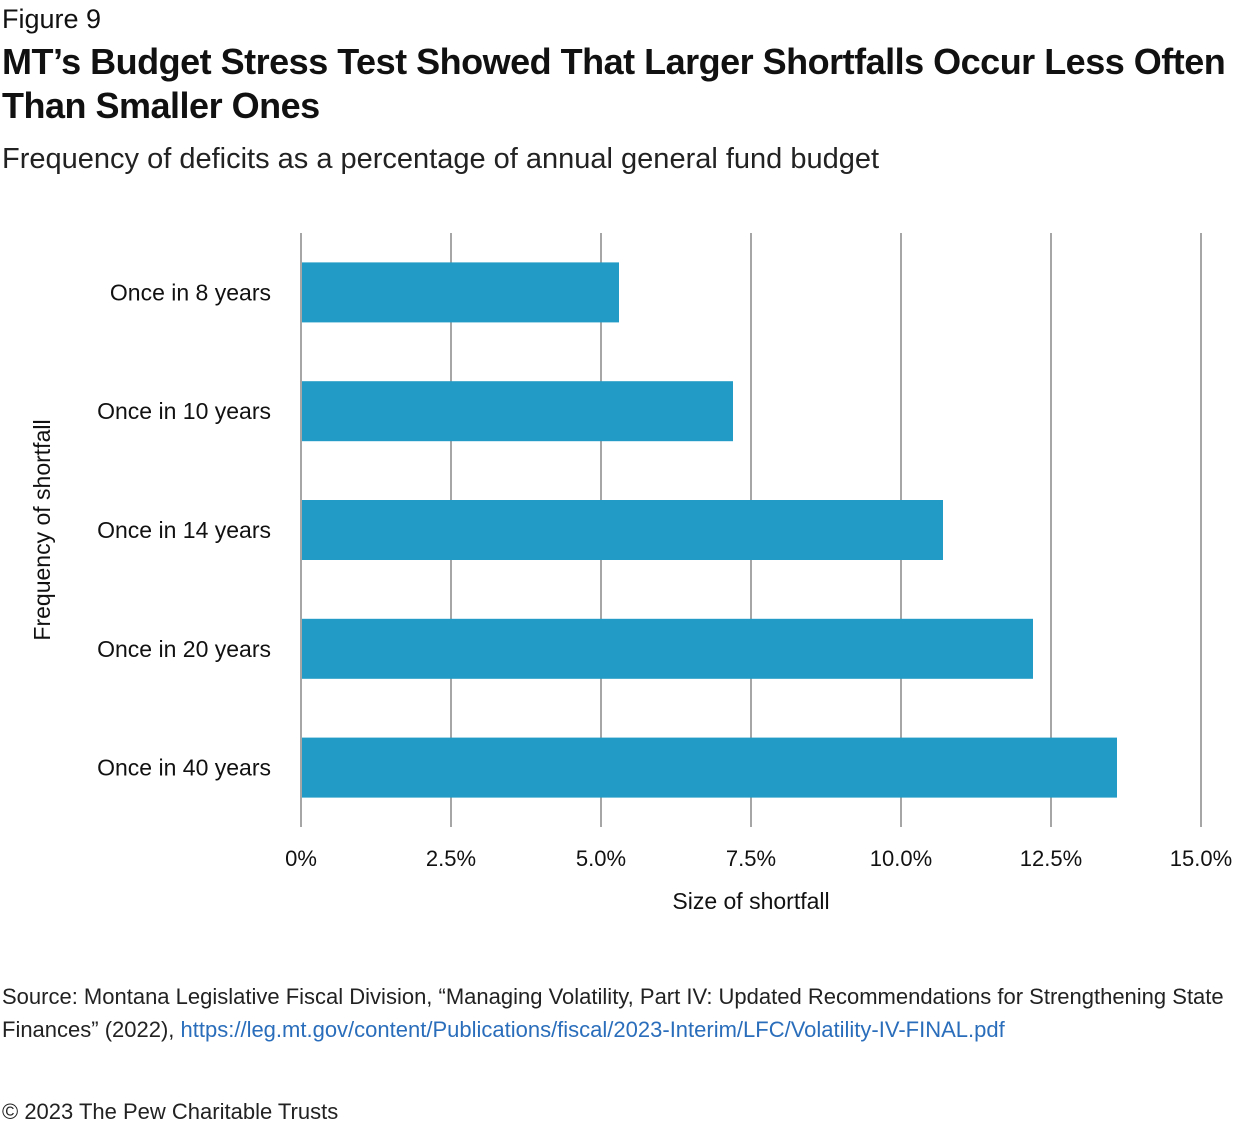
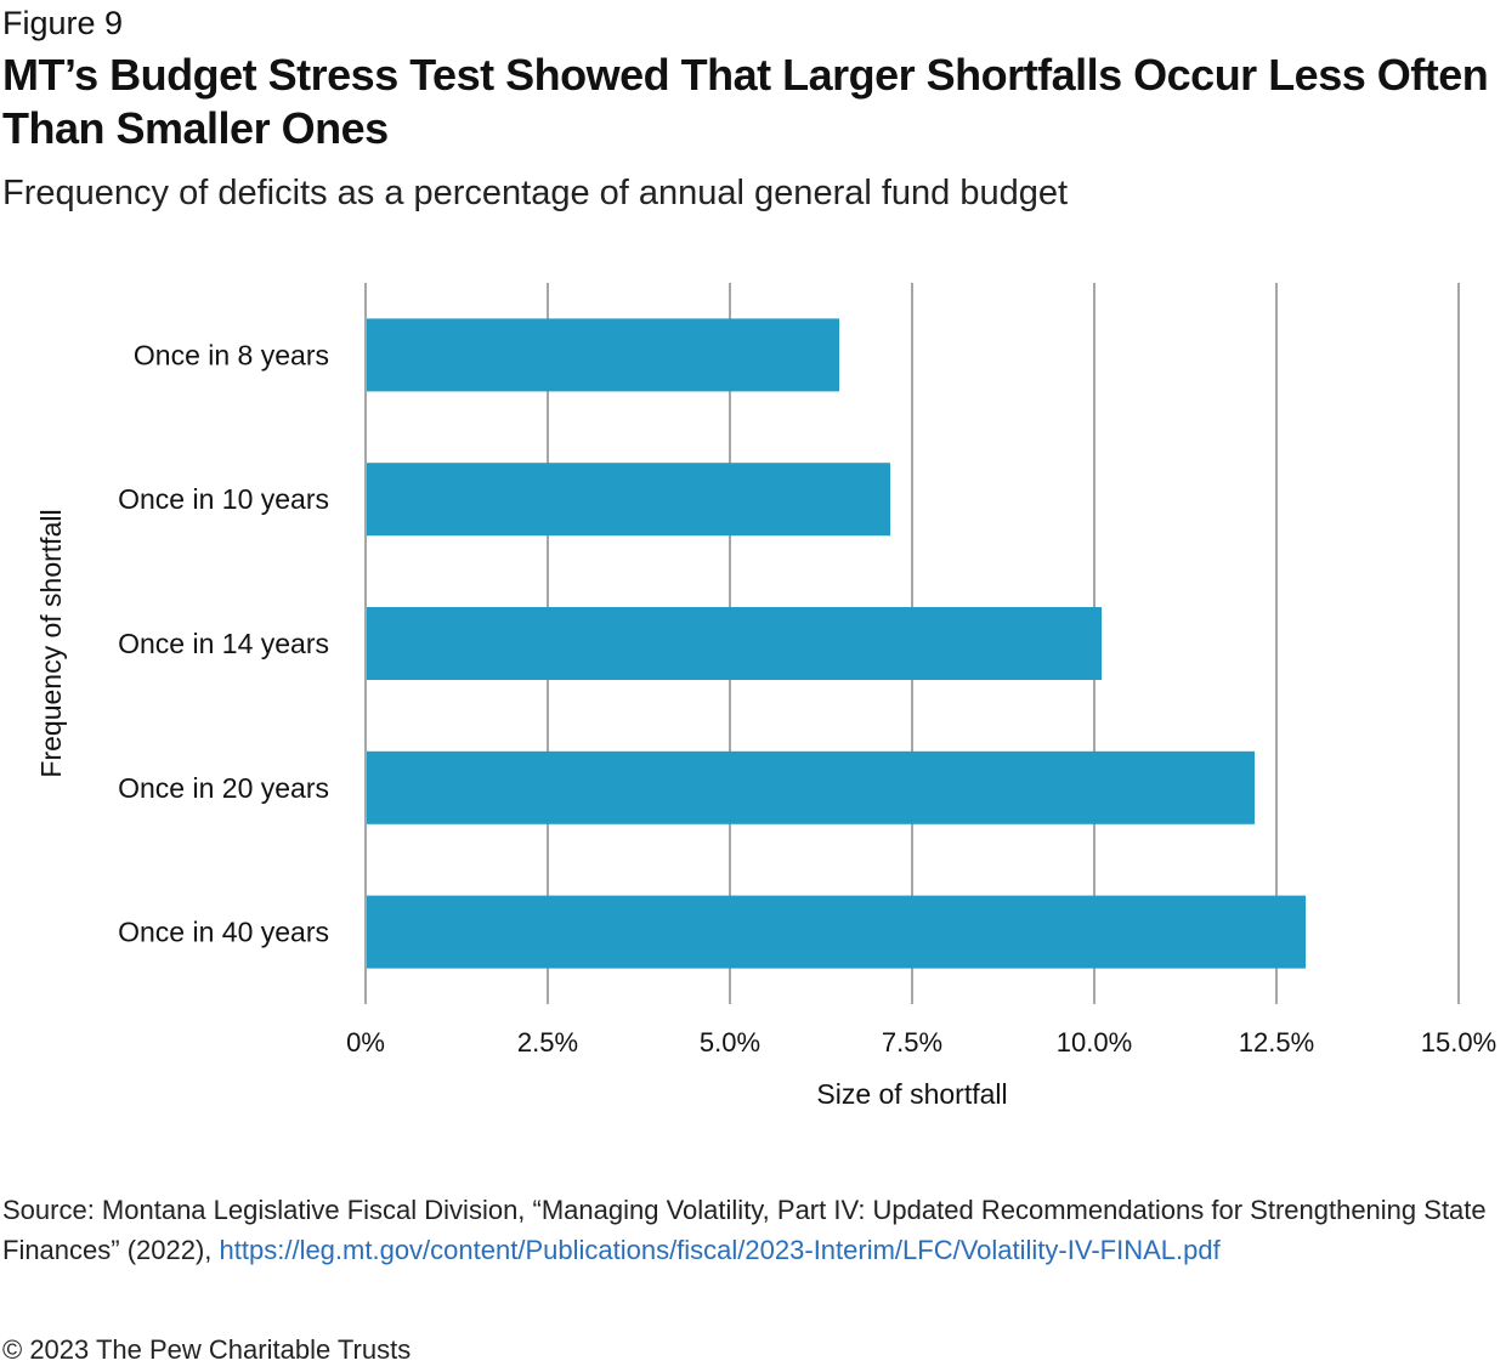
Once in 8 years: 5.3% -> 6.5%
Once in 14 years: 10.7% -> 10.1%
Once in 40 years: 13.6% -> 12.9%
